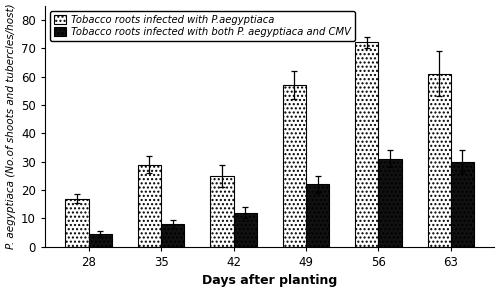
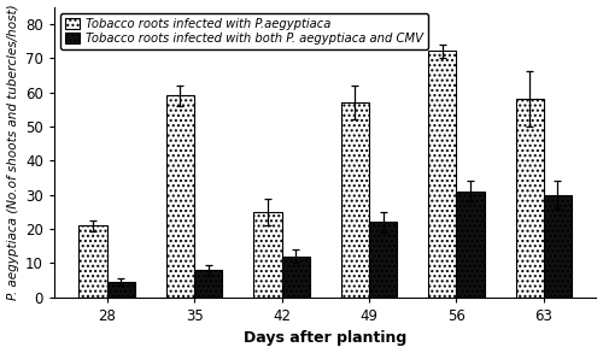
Tobacco roots infected with P.aegyptiaca/28: 17 -> 21
Tobacco roots infected with P.aegyptiaca/35: 29 -> 59
Tobacco roots infected with P.aegyptiaca/63: 61 -> 58
